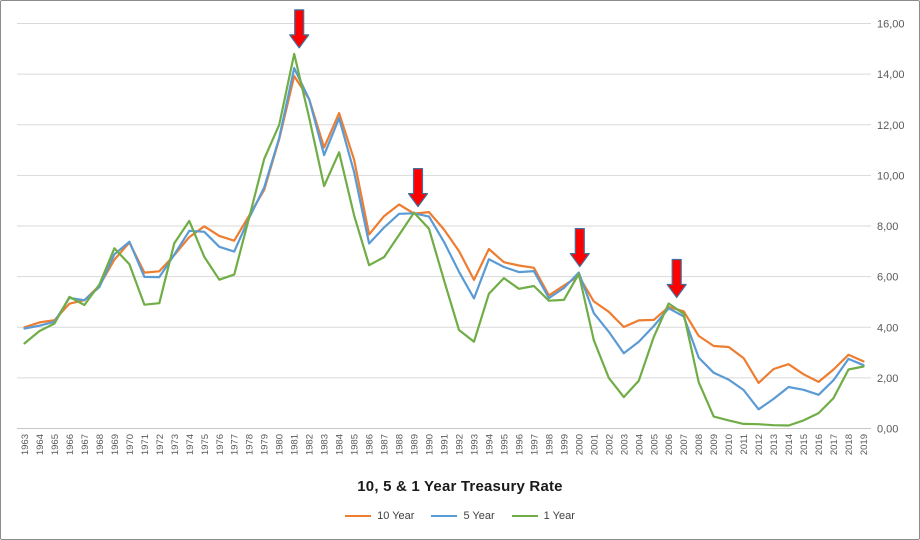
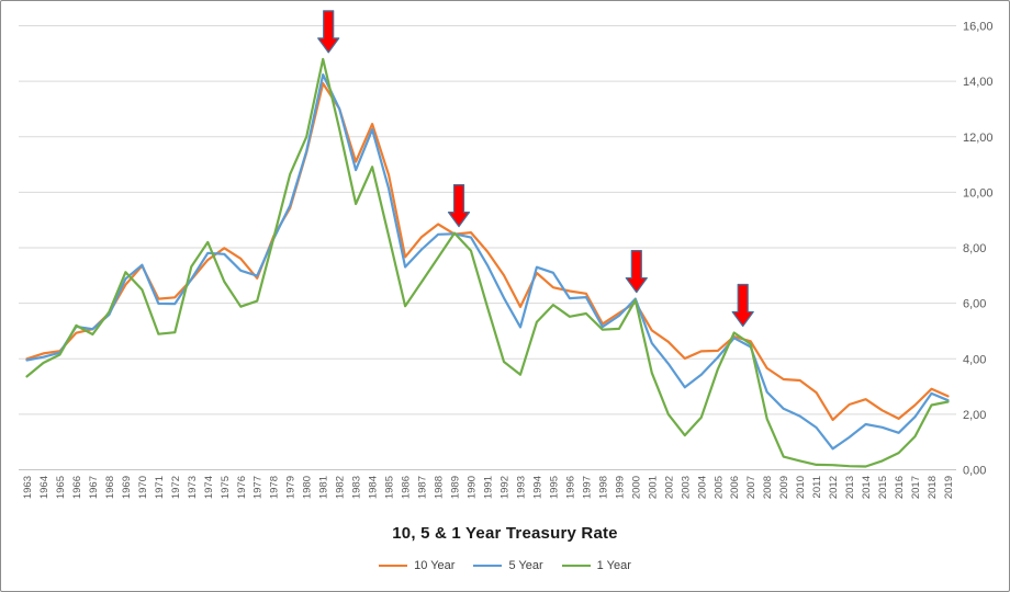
10 Year/1977: 7,4 -> 6,9
1 Year/1986: 6,5 -> 5,9
5 Year/1994: 6,7 -> 7,3
5 Year/1995: 6,4 -> 7,1
